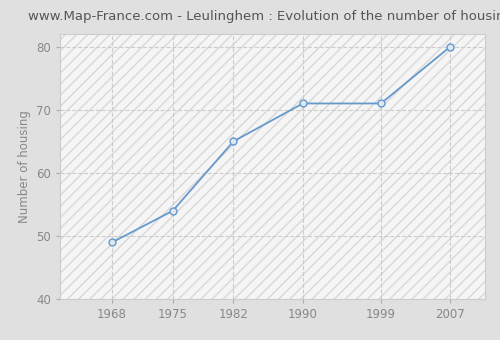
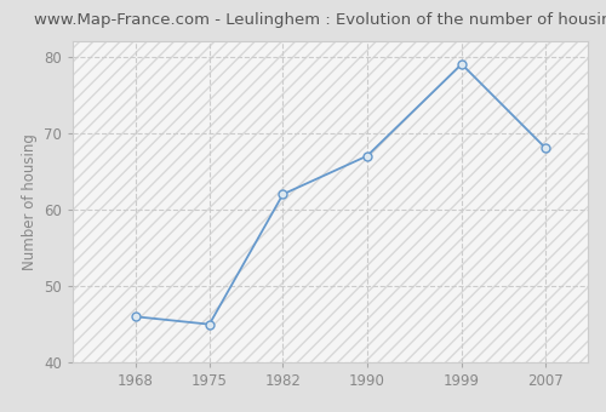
1968: 49 -> 46
1975: 54 -> 45
1982: 65 -> 62
1990: 71 -> 67
1999: 71 -> 79
2007: 80 -> 68
